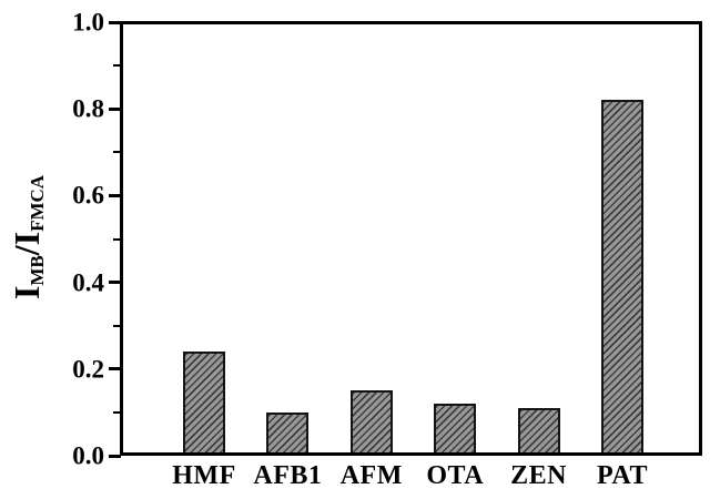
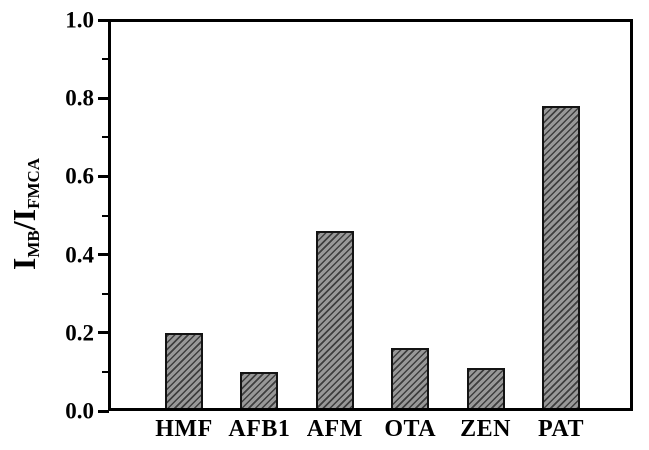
HMF: 0.24 -> 0.20
AFM: 0.15 -> 0.46
OTA: 0.12 -> 0.16
PAT: 0.82 -> 0.78
